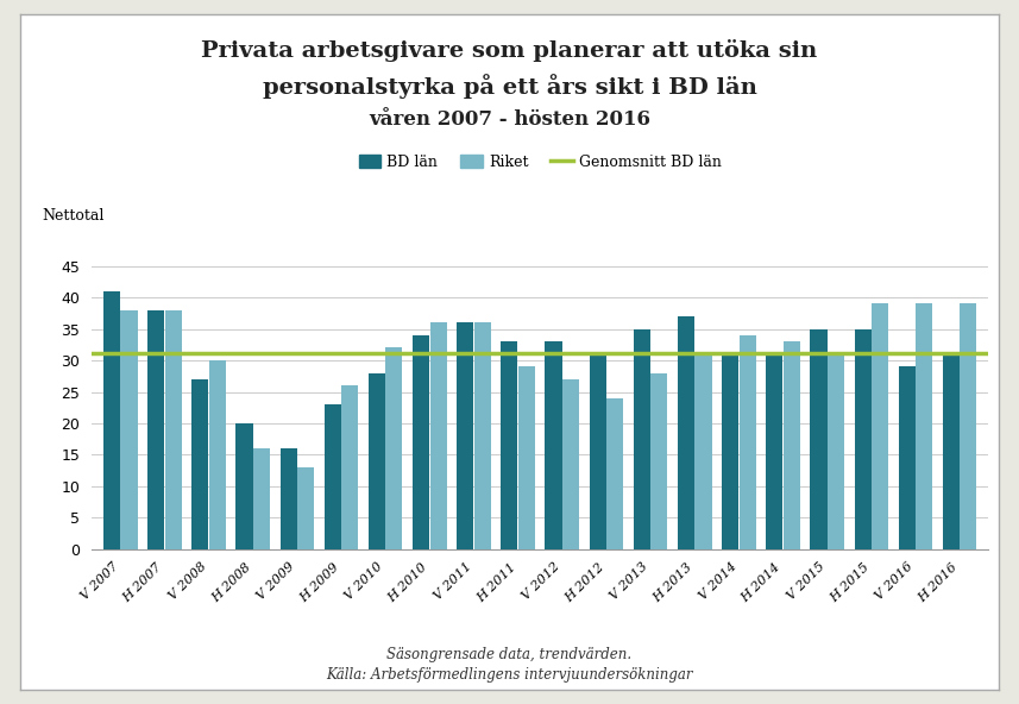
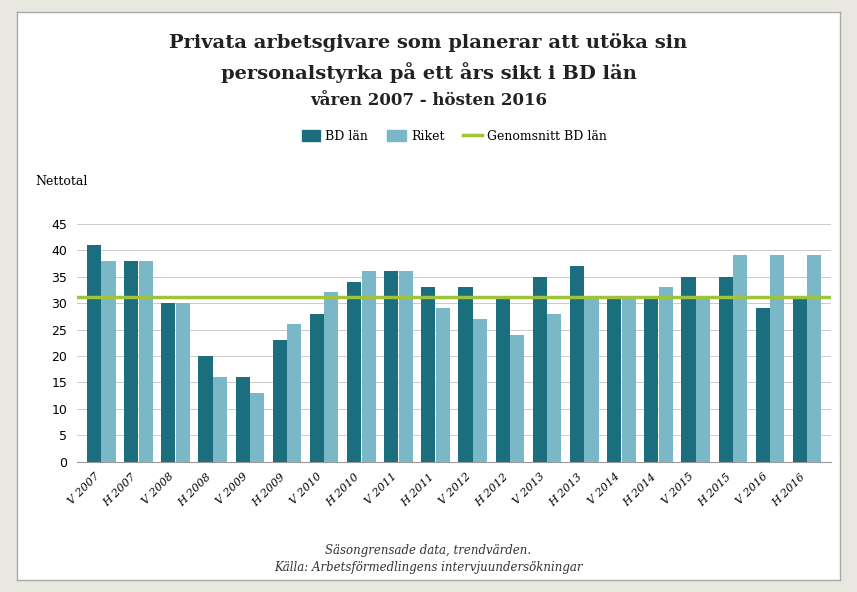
BD län/V 2008: 27 -> 30
Riket/V 2014: 34 -> 31
